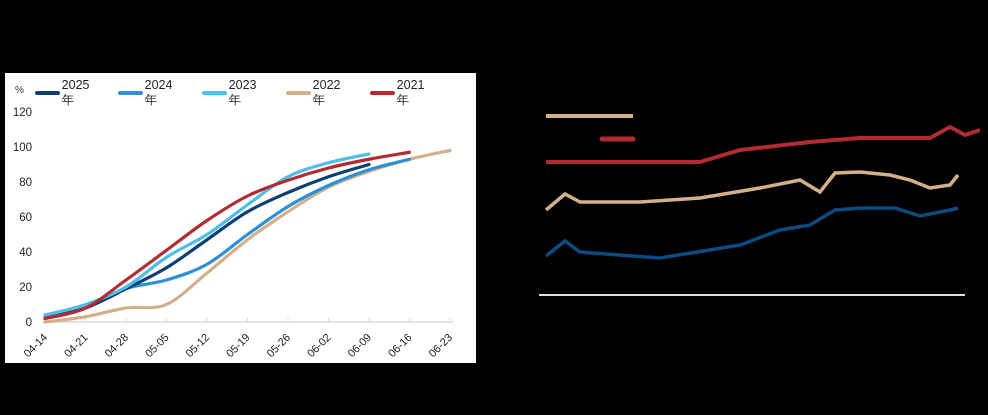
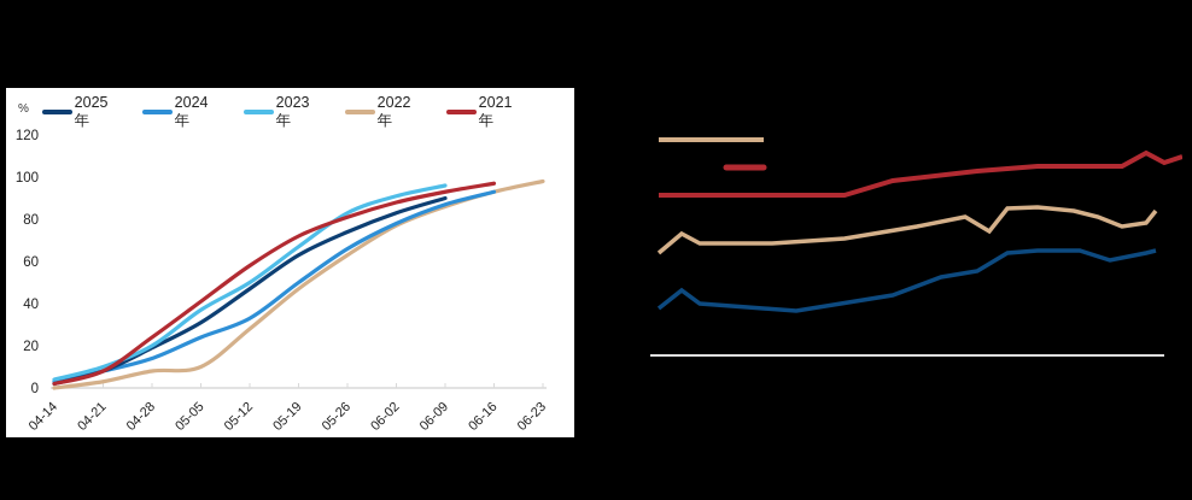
2024年/04-28: 19 -> 14
